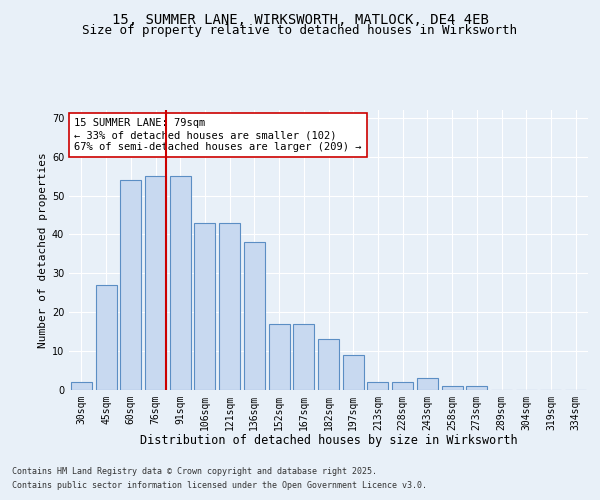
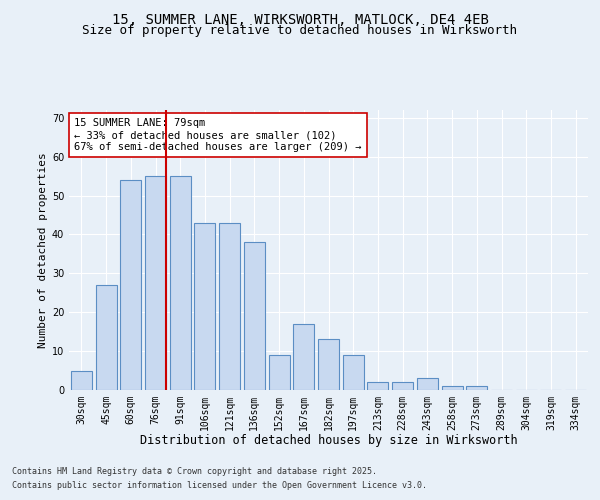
30sqm: 2 -> 5
152sqm: 17 -> 9
